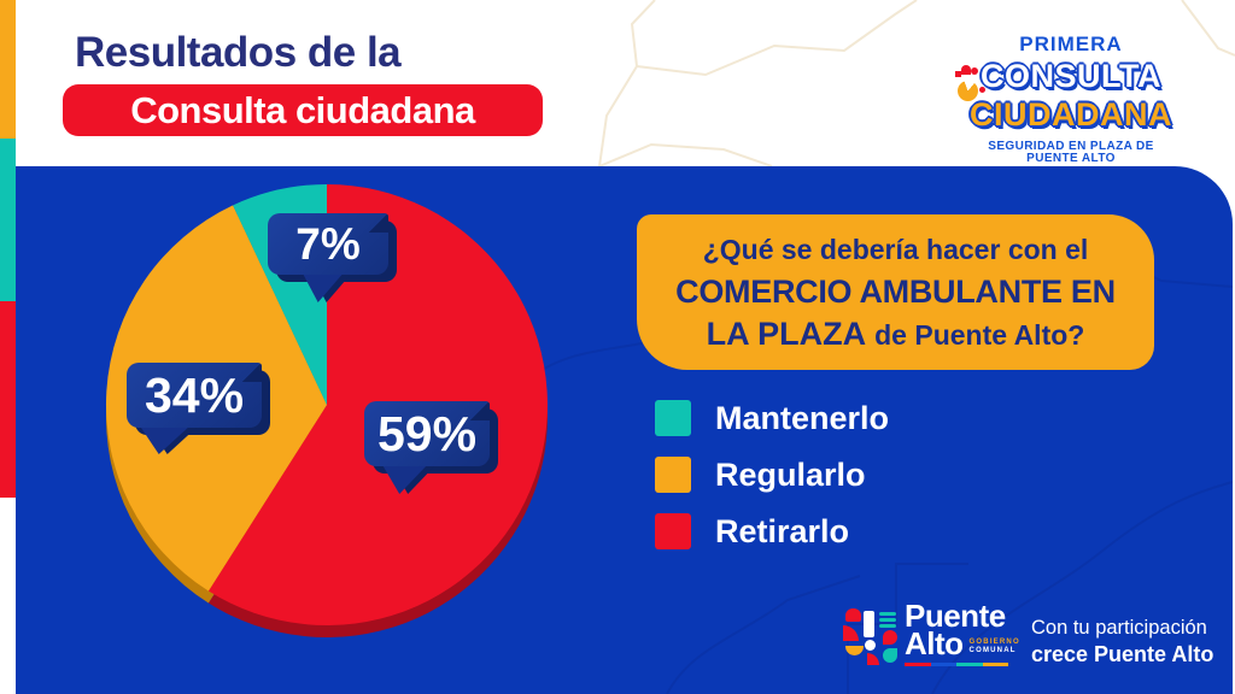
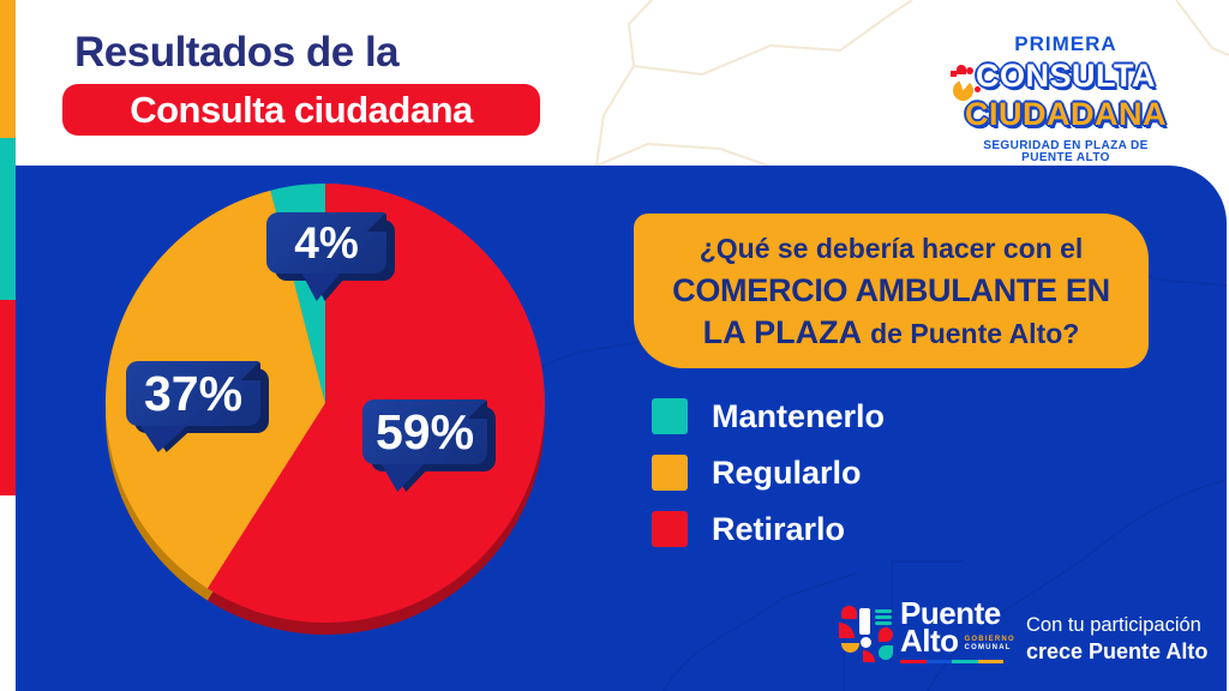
Regularlo: 34% -> 37%
Mantenerlo: 7% -> 4%
